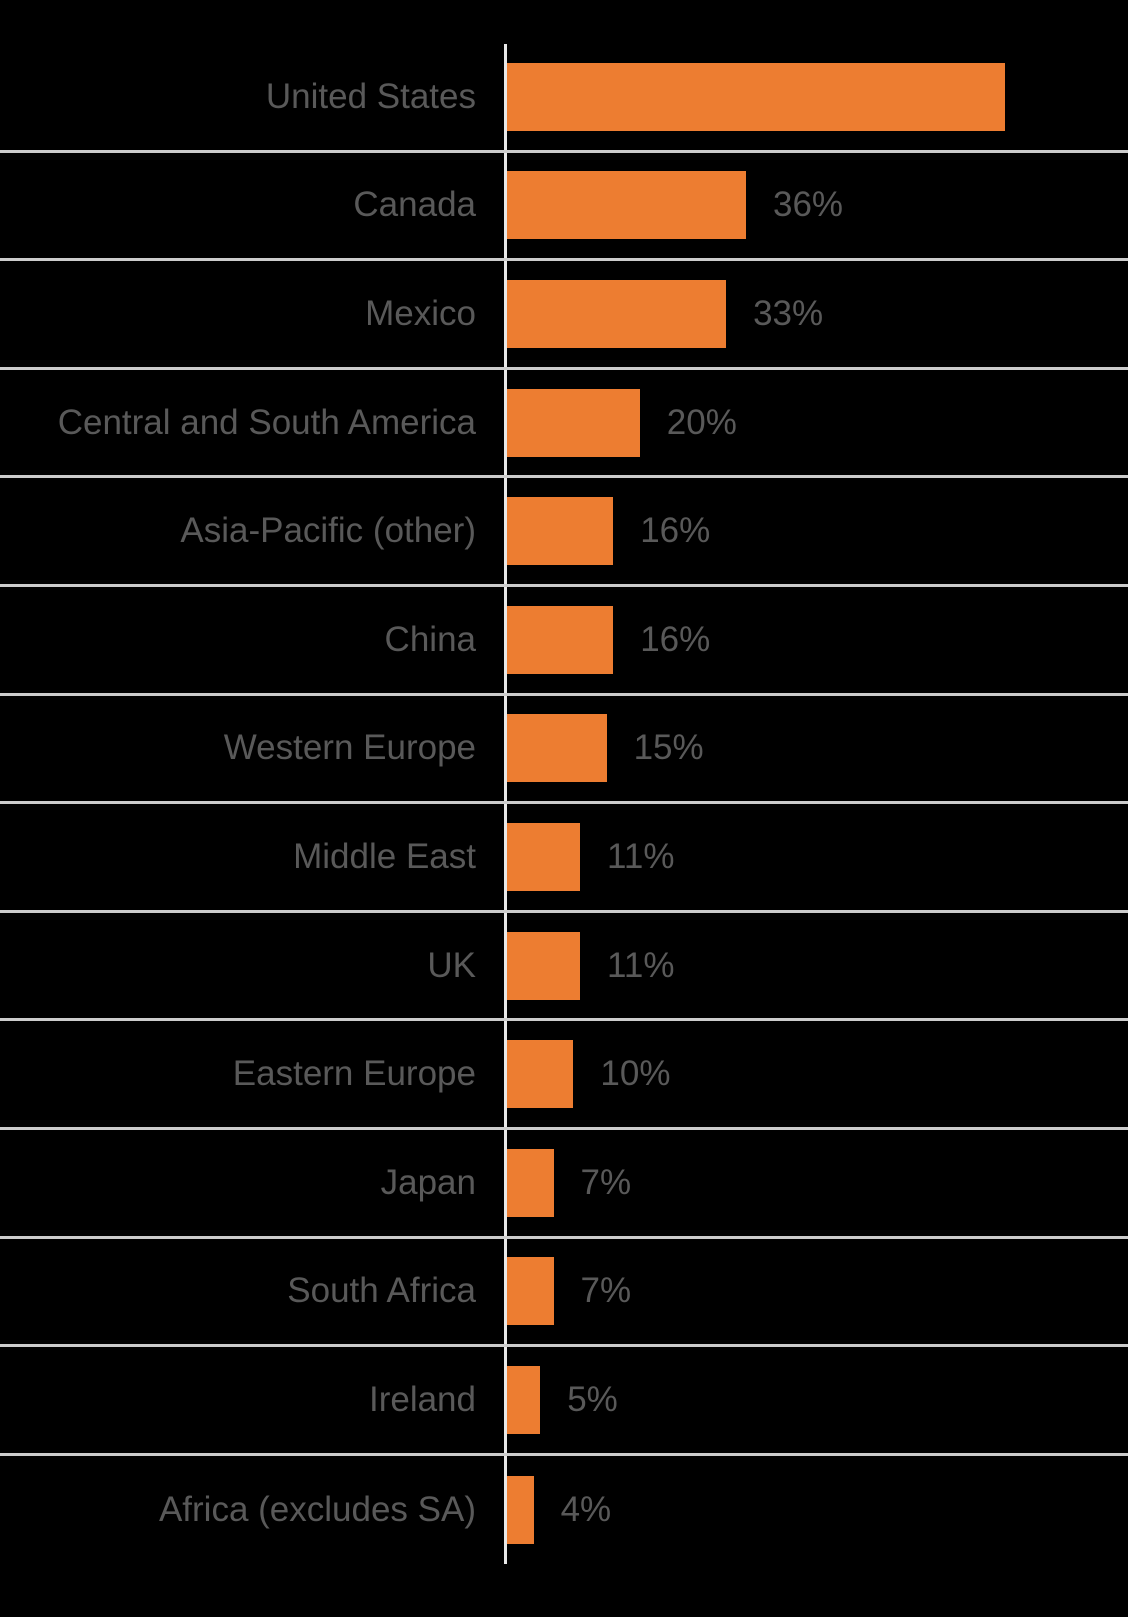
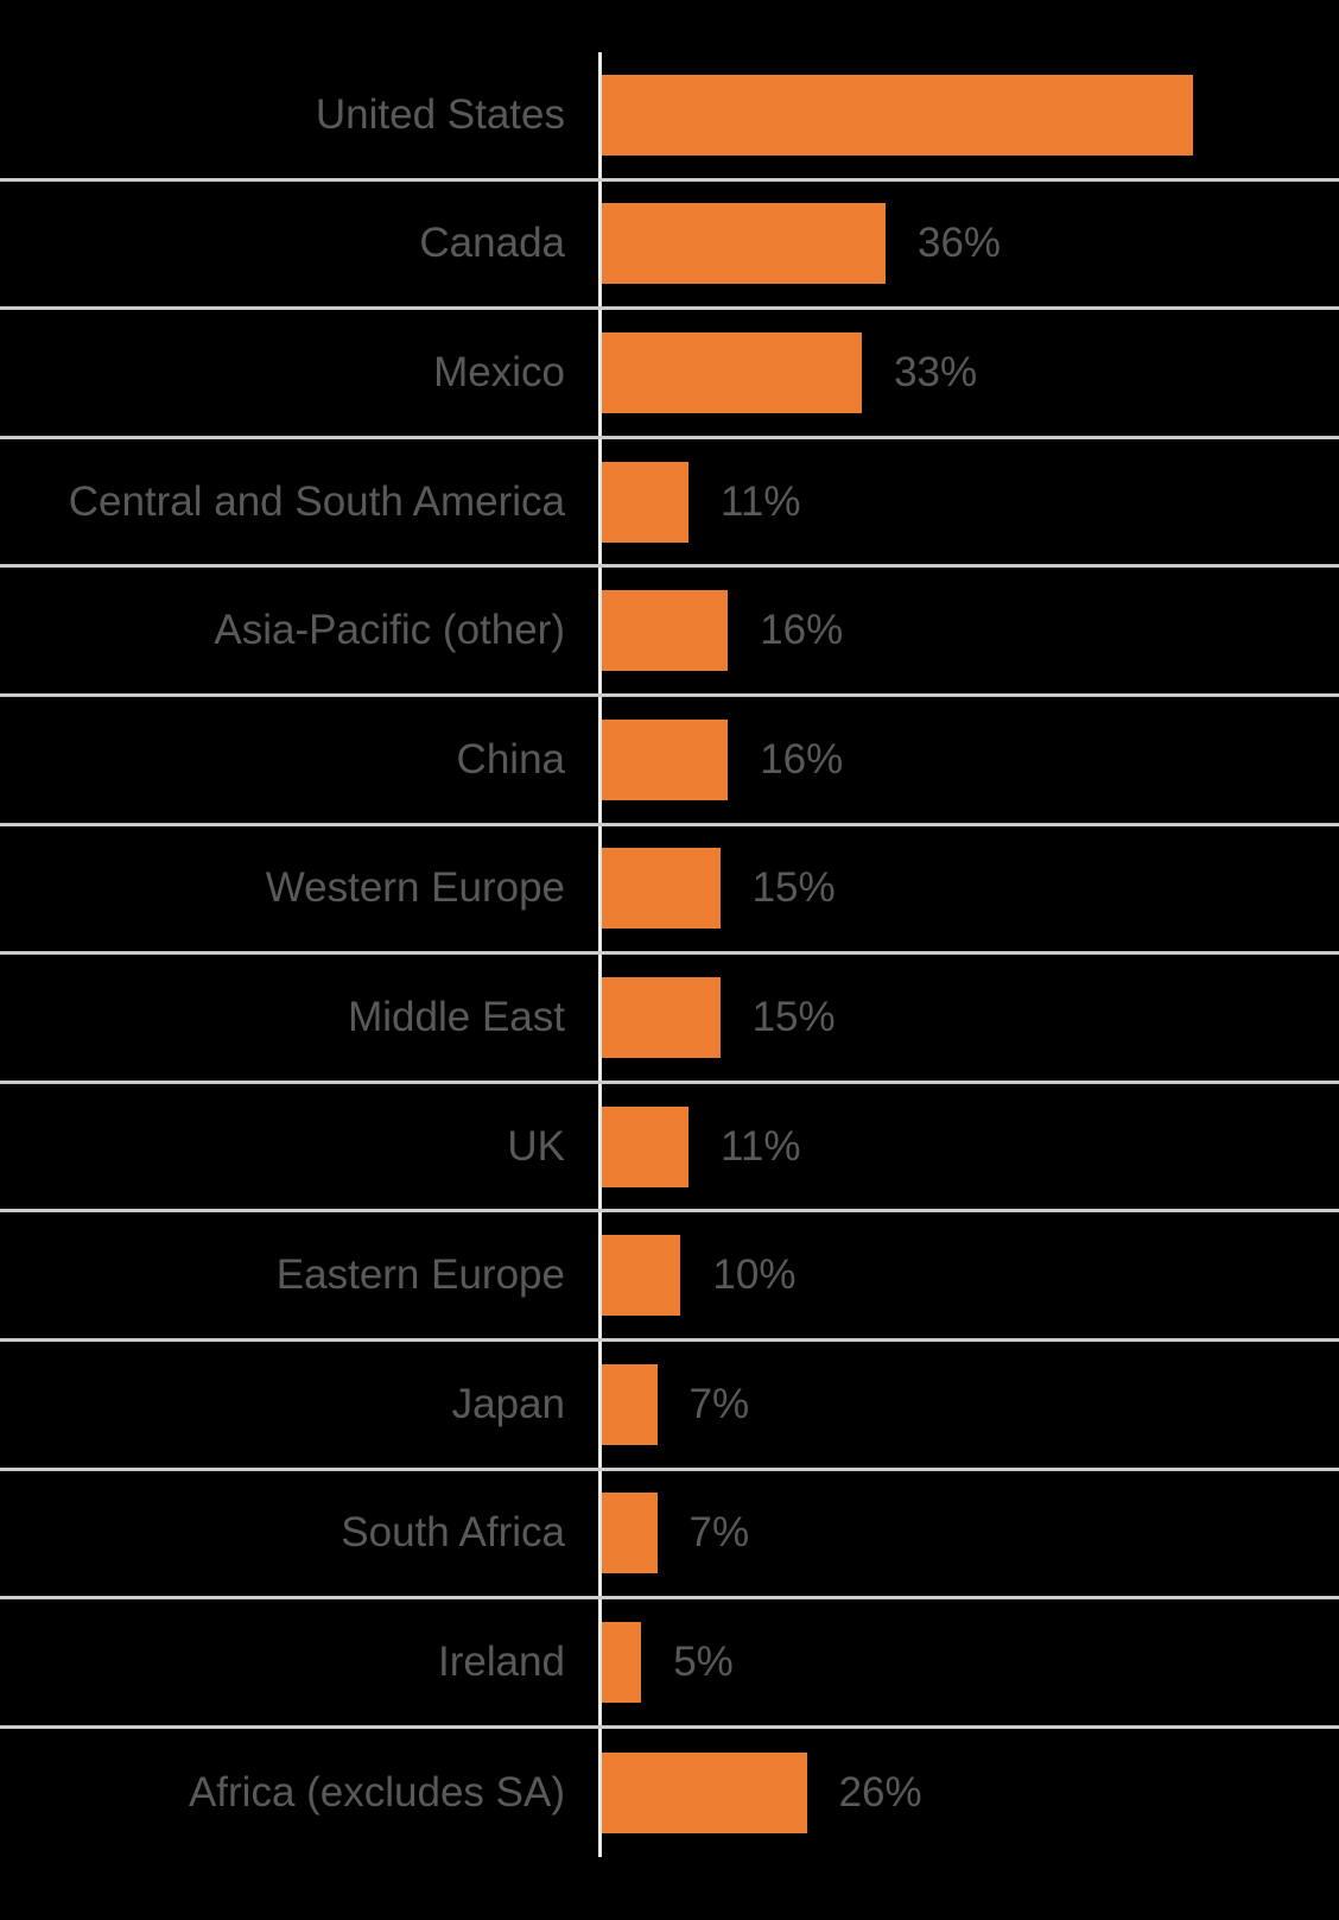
Central and South America: 20% -> 11%
Middle East: 11% -> 15%
Africa (excludes SA): 4% -> 26%
